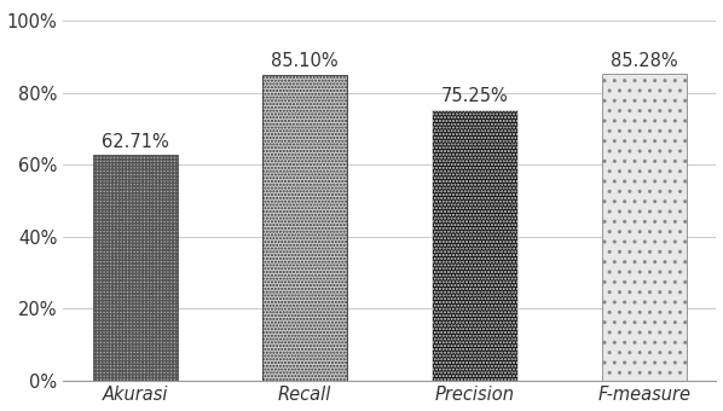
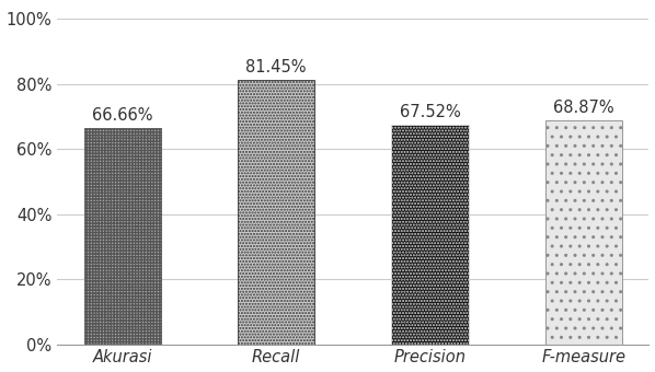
Akurasi: 62.71% -> 66.66%
Recall: 85.10% -> 81.45%
Precision: 75.25% -> 67.52%
F-measure: 85.28% -> 68.87%
